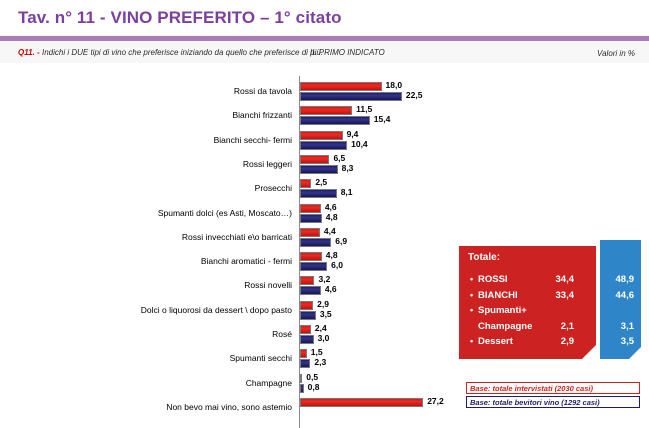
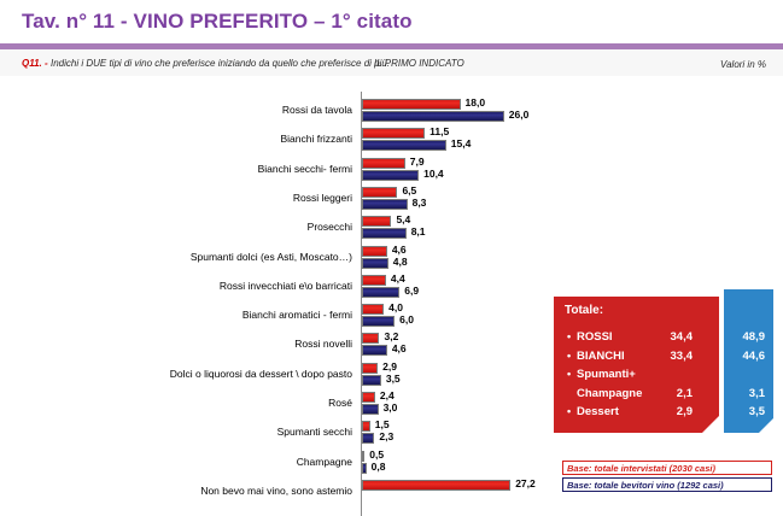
Base: totale bevitori vino (1292 casi)/Rossi da tavola: 22,5 -> 26,0
Base: totale intervistati (2030 casi)/Bianchi secchi- fermi: 9,4 -> 7,9
Base: totale intervistati (2030 casi)/Prosecchi: 2,5 -> 5,4
Base: totale intervistati (2030 casi)/Bianchi aromatici - fermi: 4,8 -> 4,0
